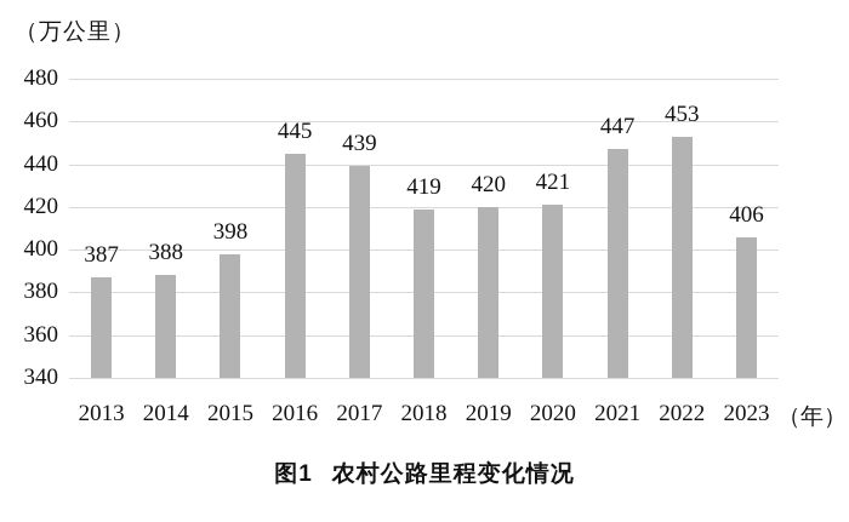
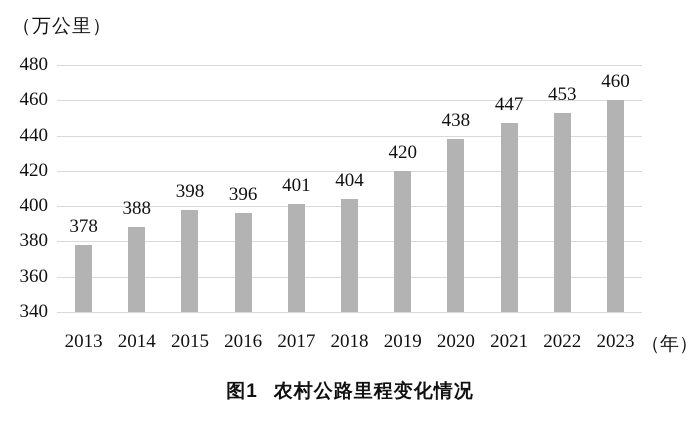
2013: 387 -> 378
2016: 445 -> 396
2017: 439 -> 401
2018: 419 -> 404
2020: 421 -> 438
2023: 406 -> 460
